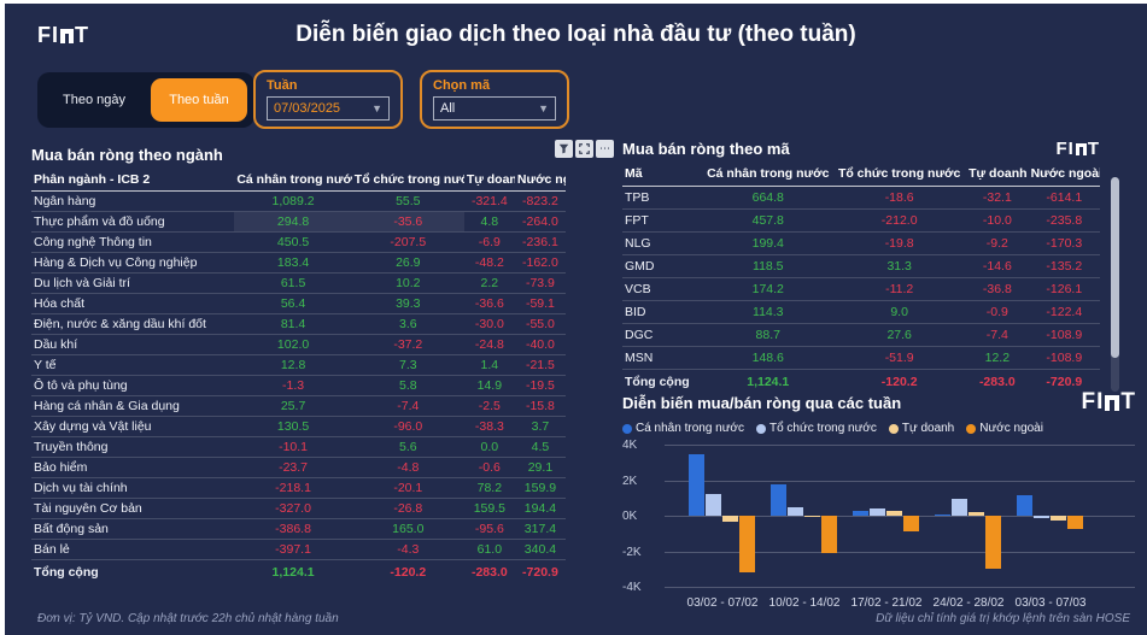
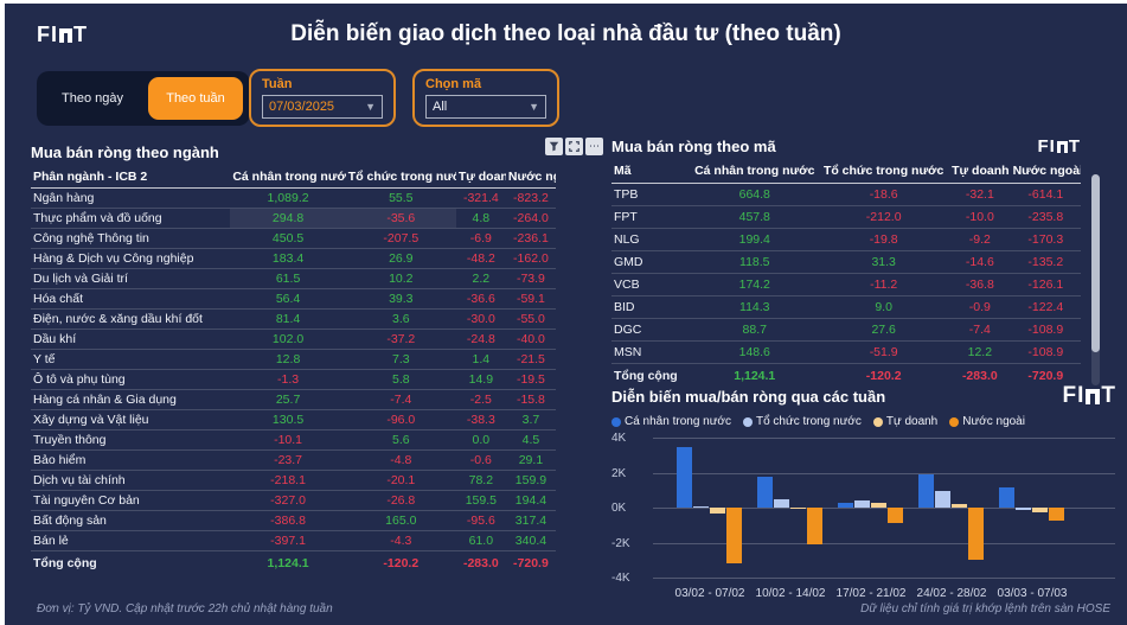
Tổ chức trong nước/03/02 - 07/02: 1.2K -> 0.1K
Cá nhân trong nước/24/02 - 28/02: 0.1K -> 1.9K
